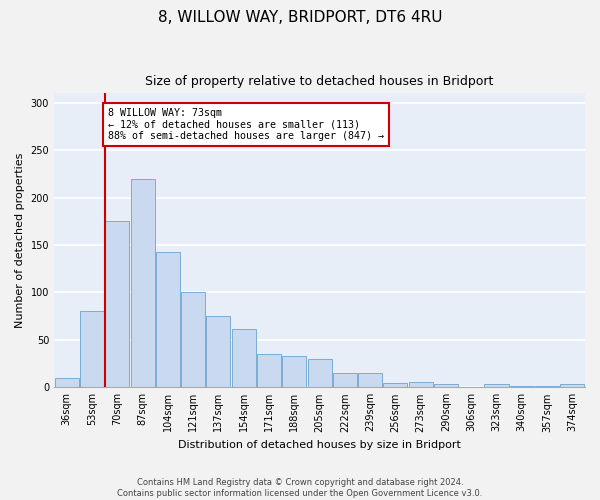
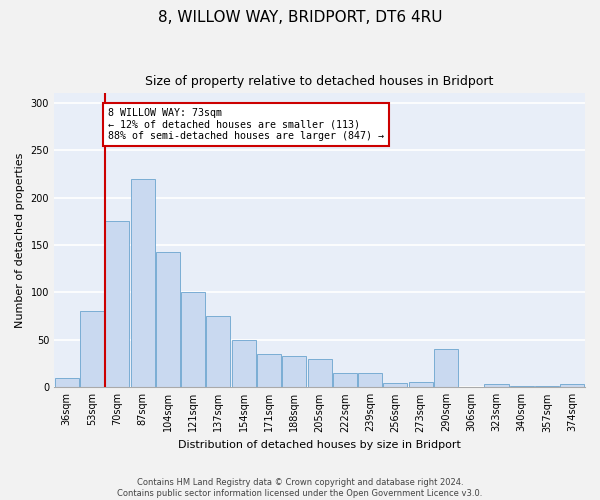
154sqm: 62 -> 50
290sqm: 3 -> 40
